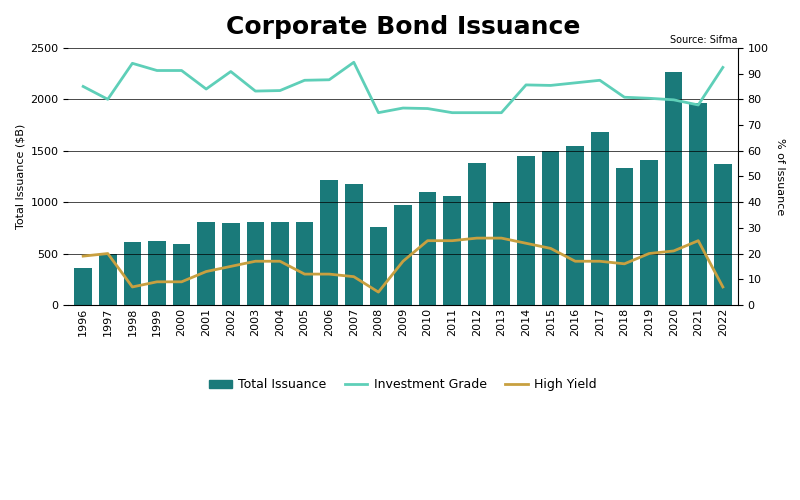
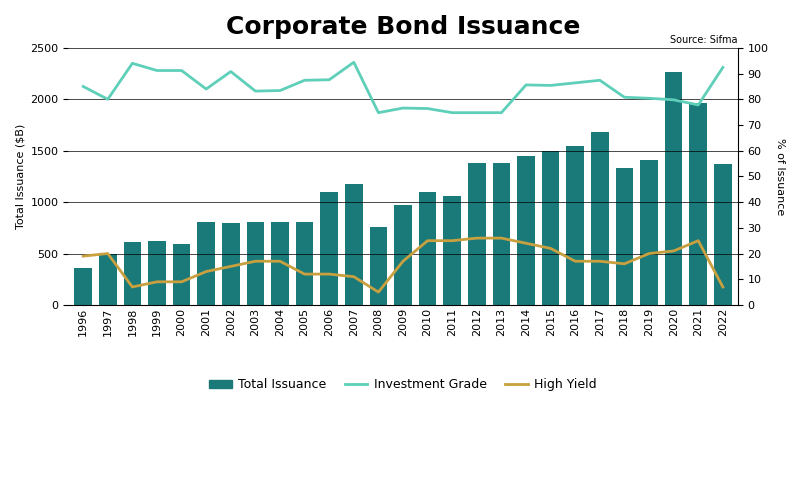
Total Issuance/2006: 1220 -> 1100
Total Issuance/2013: 1000 -> 1380
